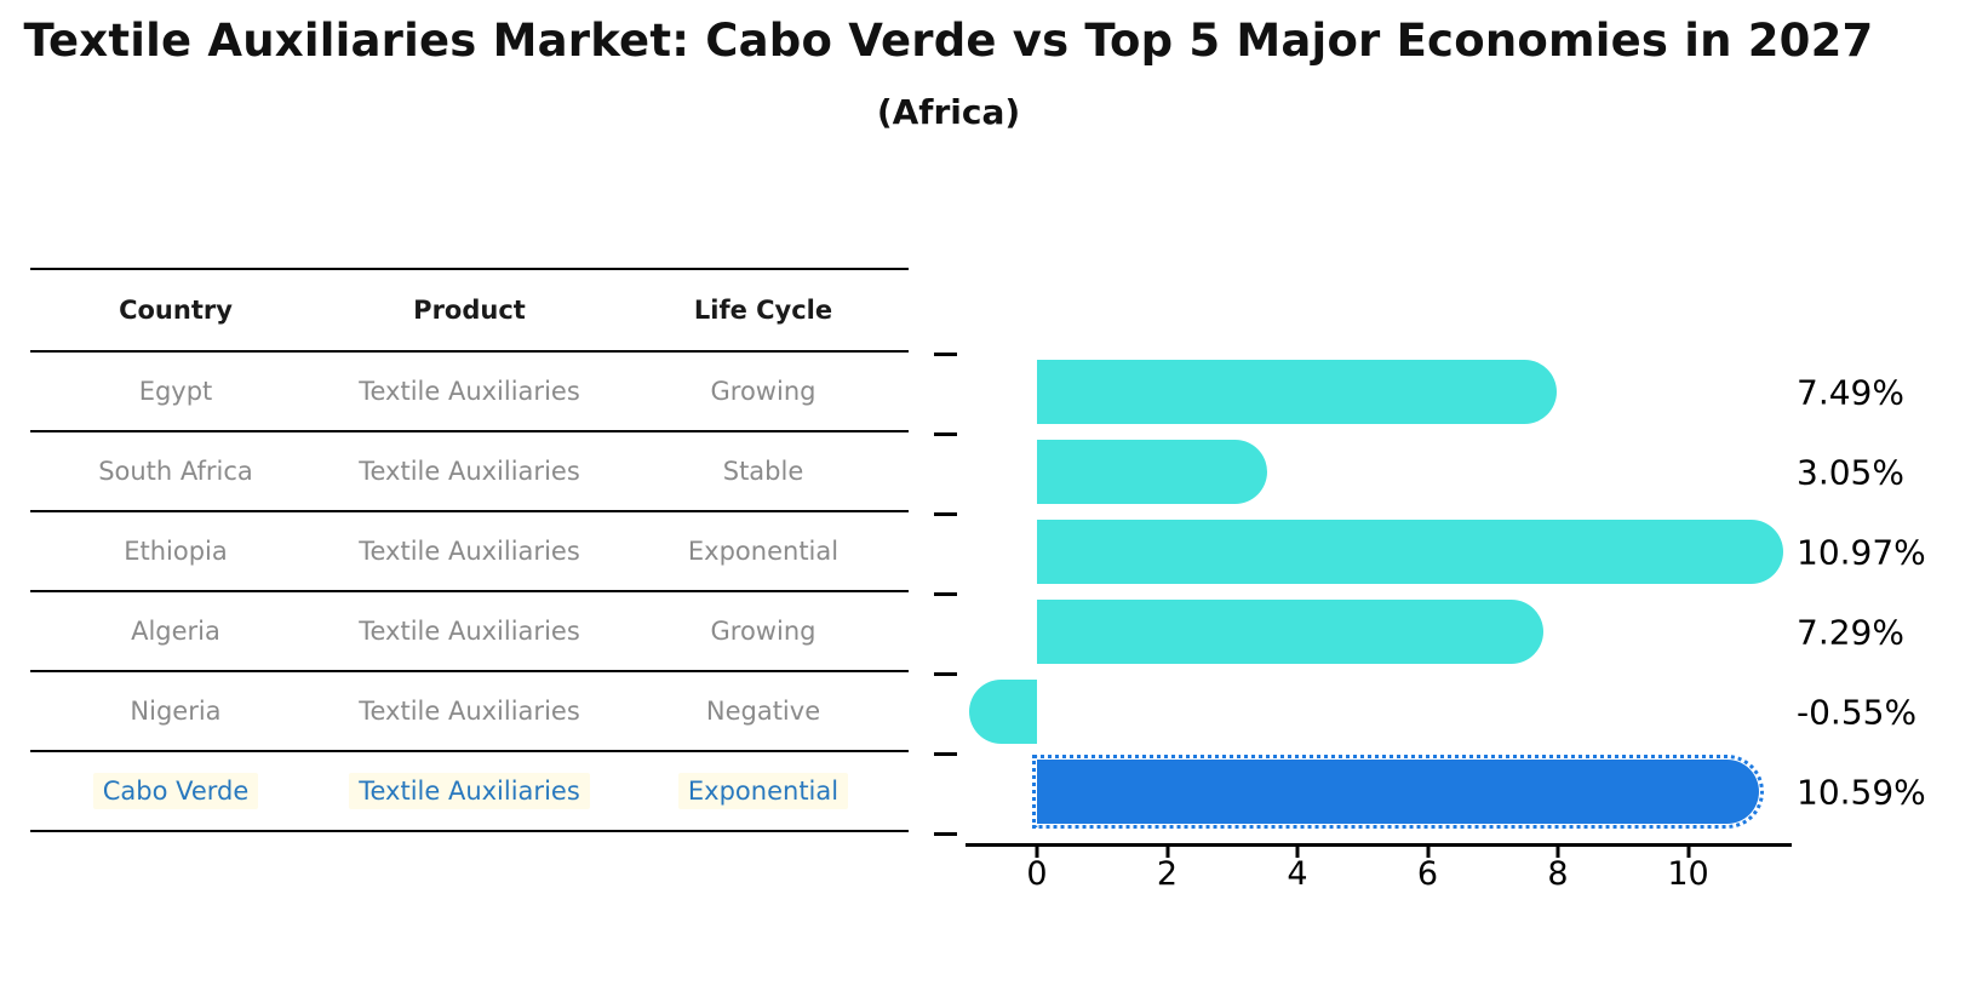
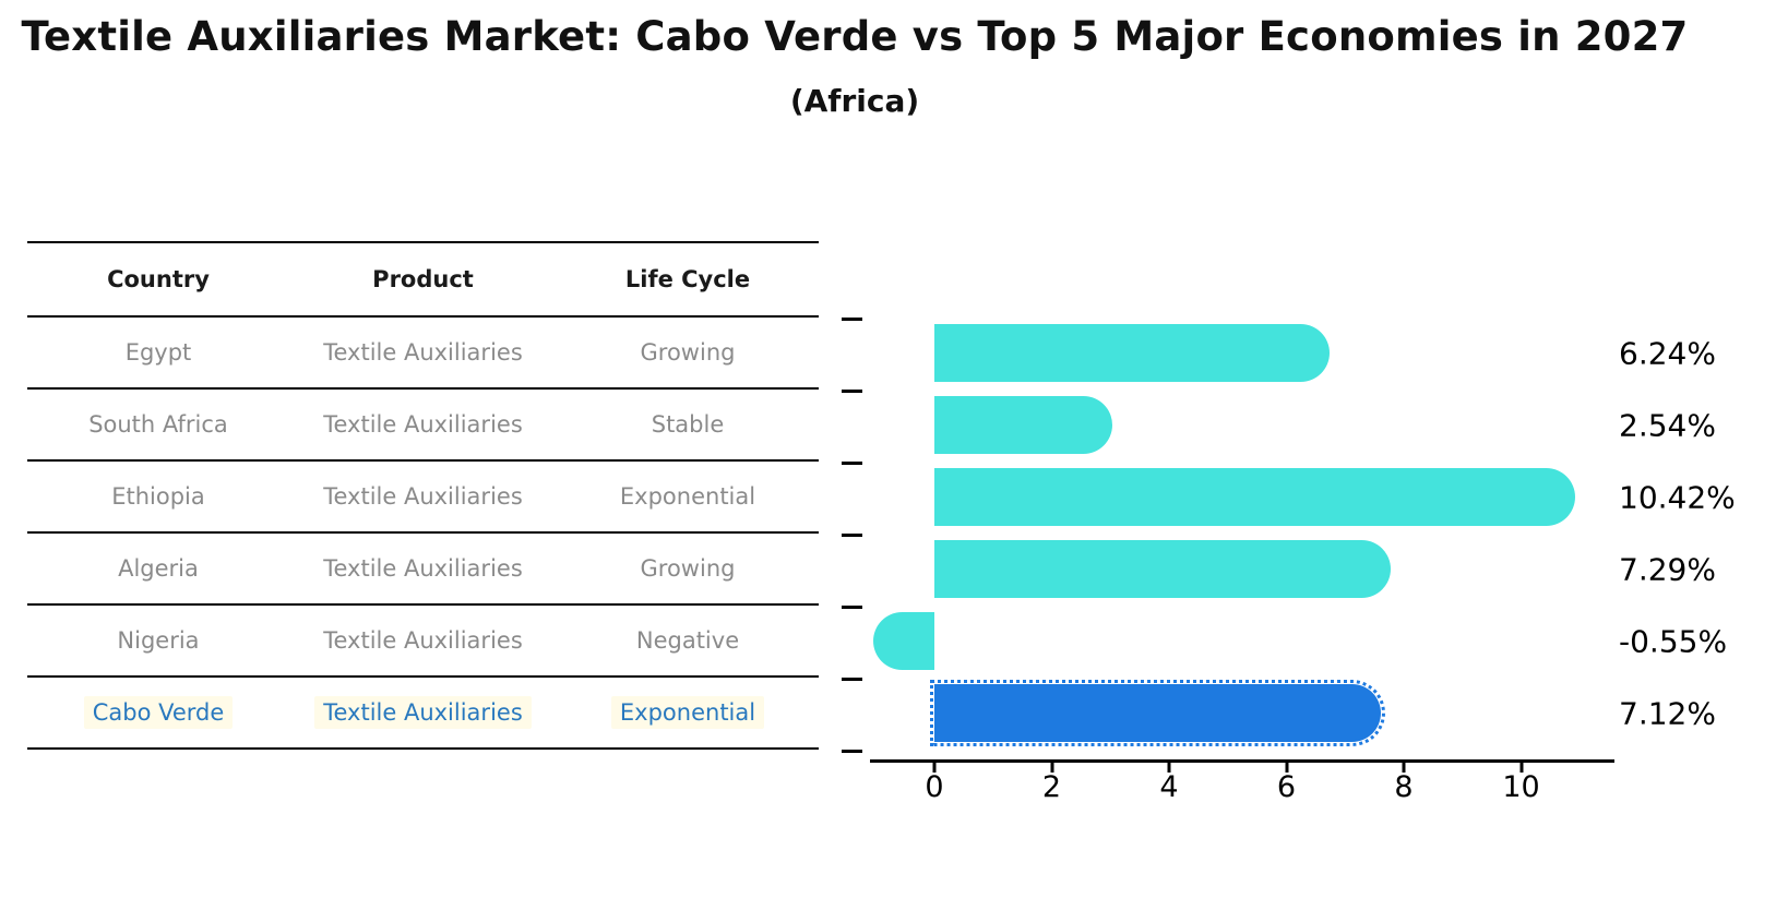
Egypt: 7.49% -> 6.24%
South Africa: 3.05% -> 2.54%
Ethiopia: 10.97% -> 10.42%
Cabo Verde: 10.59% -> 7.12%
